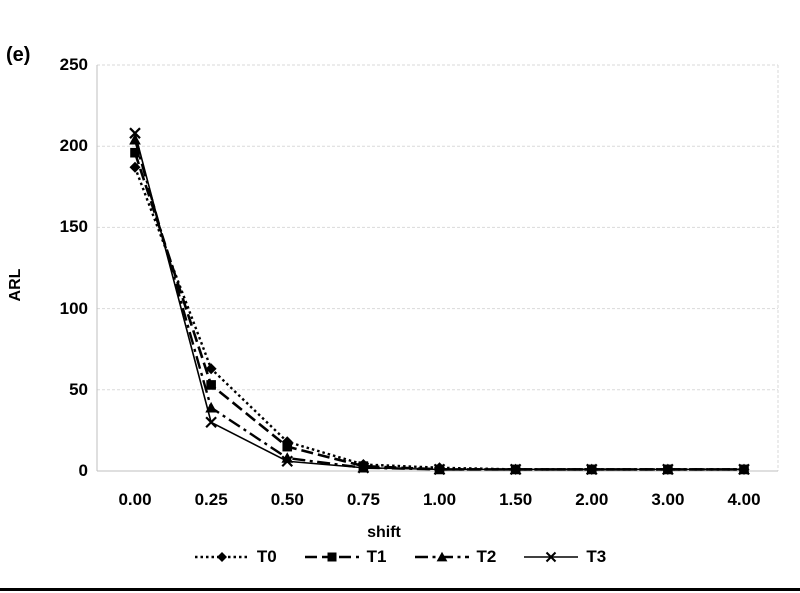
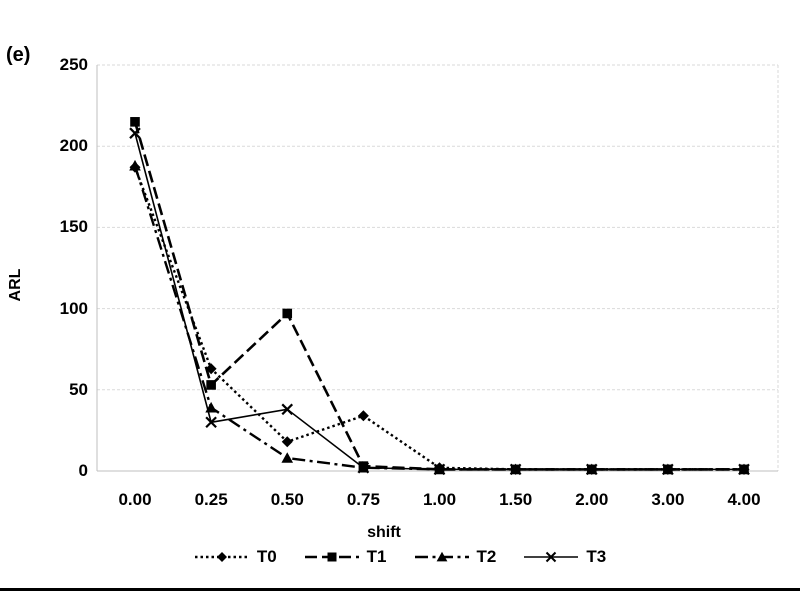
T1/0.00: 196 -> 215
T2/0.00: 204 -> 188
T1/0.50: 15 -> 97
T3/0.50: 6 -> 38
T0/0.75: 4 -> 34
